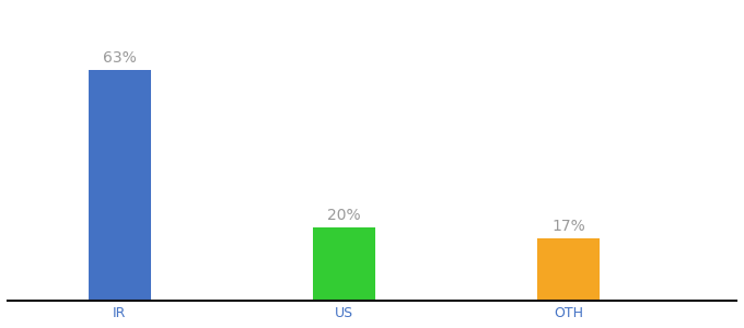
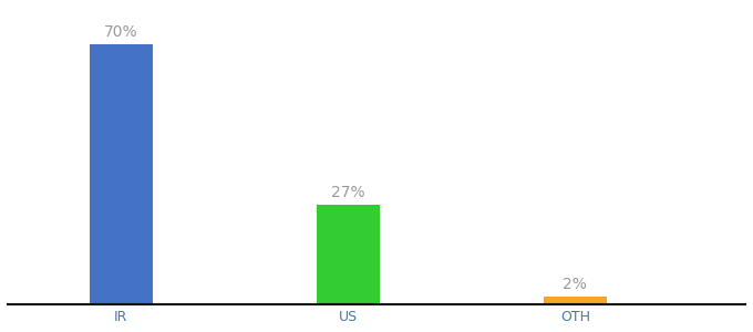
IR: 63% -> 70%
US: 20% -> 27%
OTH: 17% -> 2%
